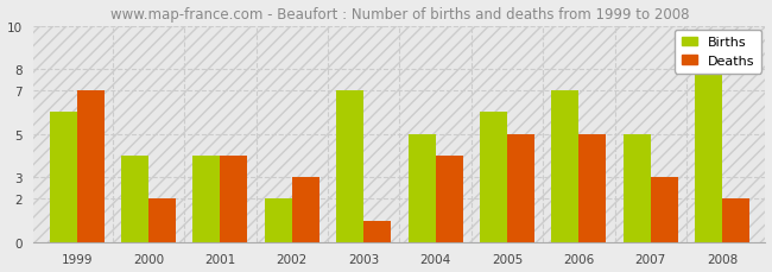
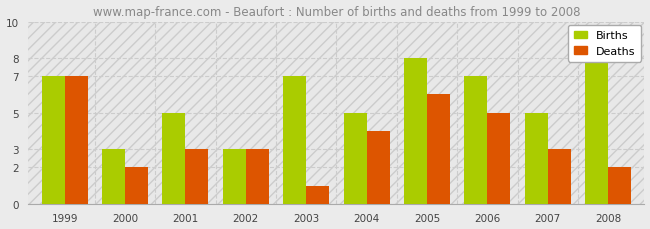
Births/1999: 6 -> 7
Births/2000: 4 -> 3
Births/2001: 4 -> 5
Deaths/2001: 4 -> 3
Births/2002: 2 -> 3
Births/2005: 6 -> 8
Deaths/2005: 5 -> 6
